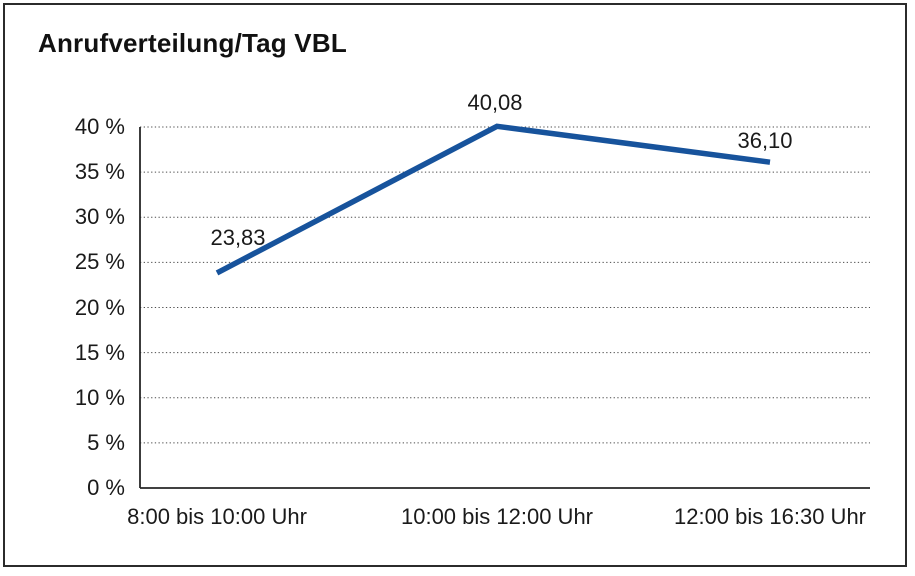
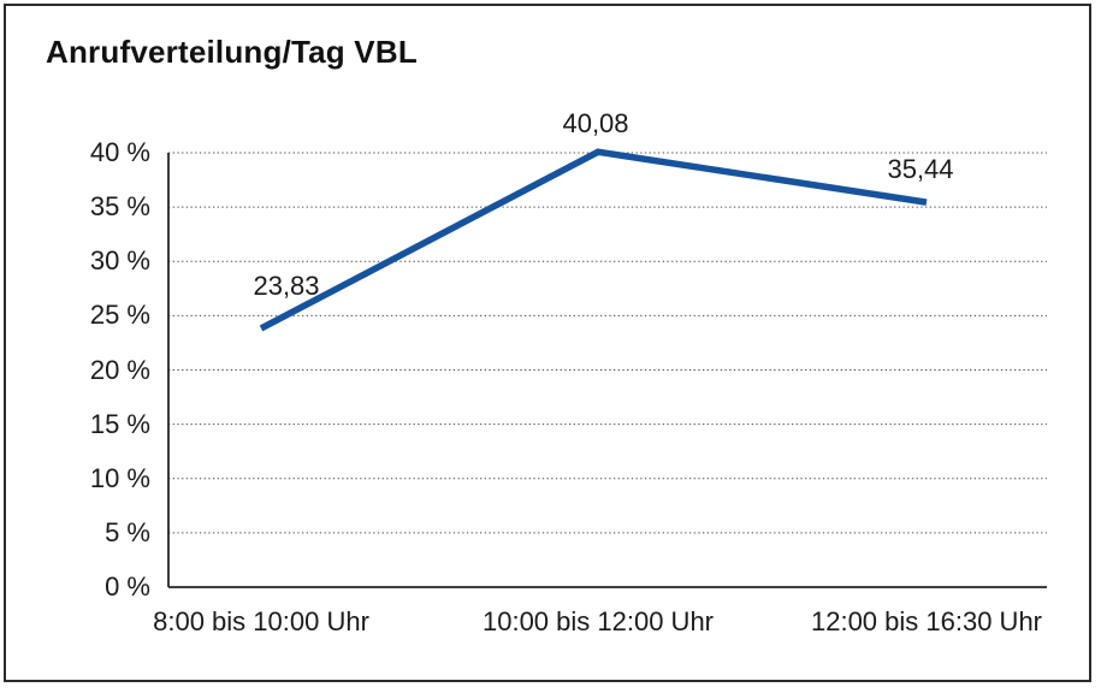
12:00 bis 16:30 Uhr: 36,10 -> 35,44
